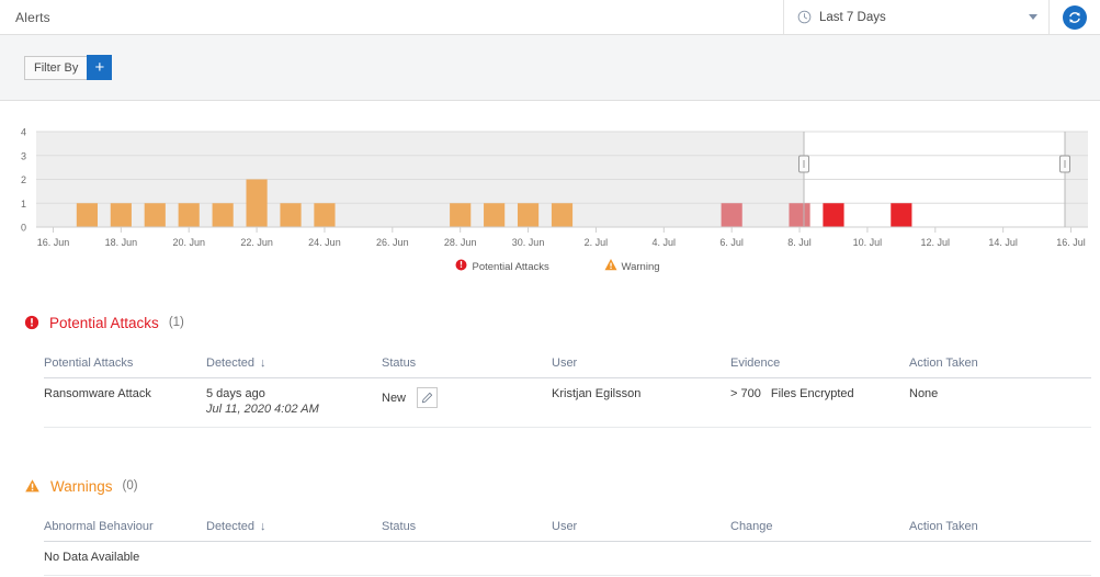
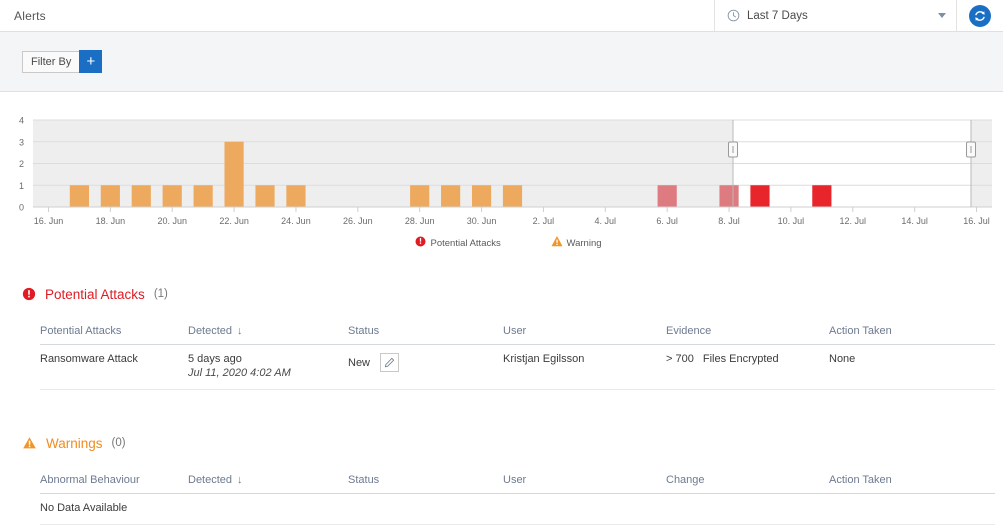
Warning/22. Jun: 2 -> 3
